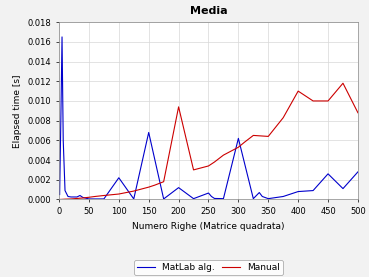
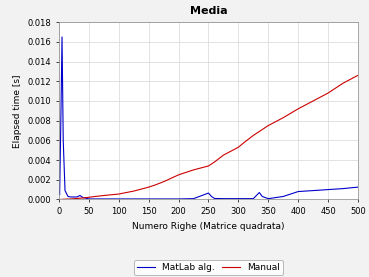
MatLab alg./100: 0.0022 -> 0.0001
MatLab alg./150: 0.0068 -> 0.0001
MatLab alg./200: 0.0012 -> 0.0001
Manual/200: 0.0094 -> 0.0025
MatLab alg./300: 0.0062 -> 0.0001
Manual/350: 0.0064 -> 0.0075
Manual/400: 0.0110 -> 0.0092
MatLab alg./450: 0.0026 -> 0.0010
Manual/450: 0.0100 -> 0.0108
MatLab alg./500: 0.0028 -> 0.0013
Manual/500: 0.0088 -> 0.0126
